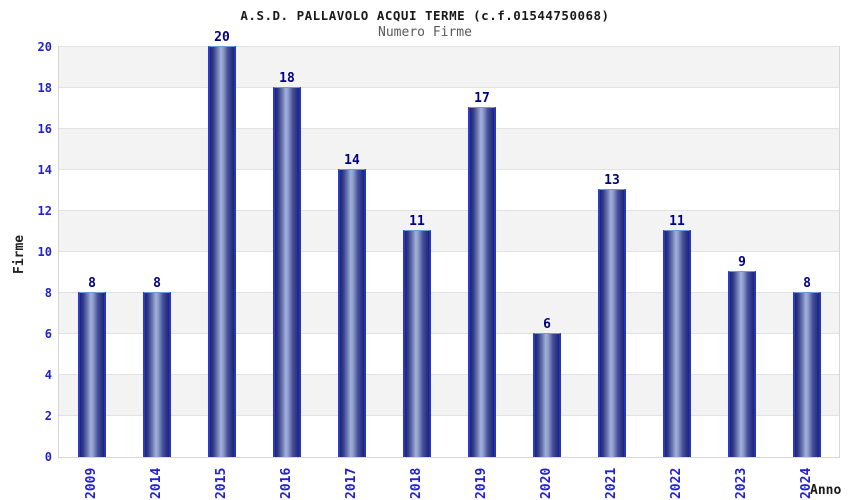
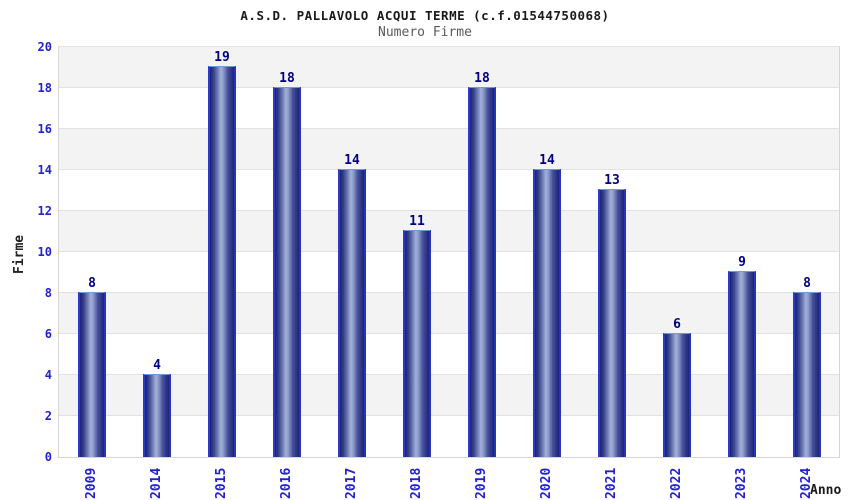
2014: 8 -> 4
2015: 20 -> 19
2019: 17 -> 18
2020: 6 -> 14
2022: 11 -> 6
